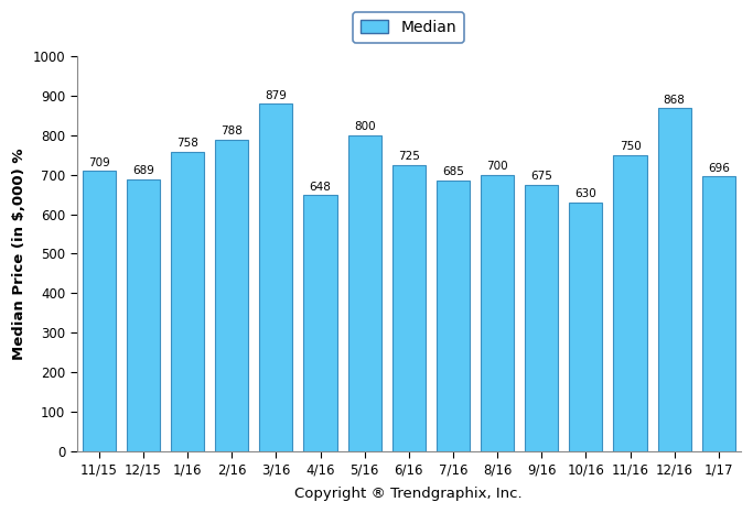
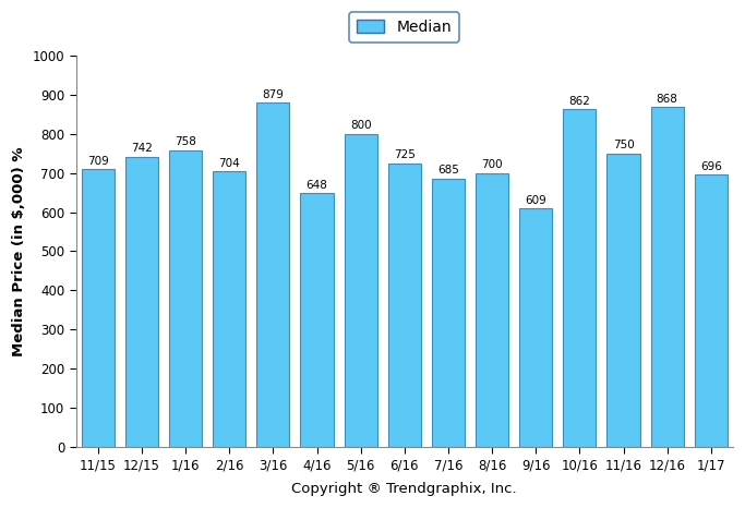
12/15: 689 -> 742
2/16: 788 -> 704
9/16: 675 -> 609
10/16: 630 -> 862
